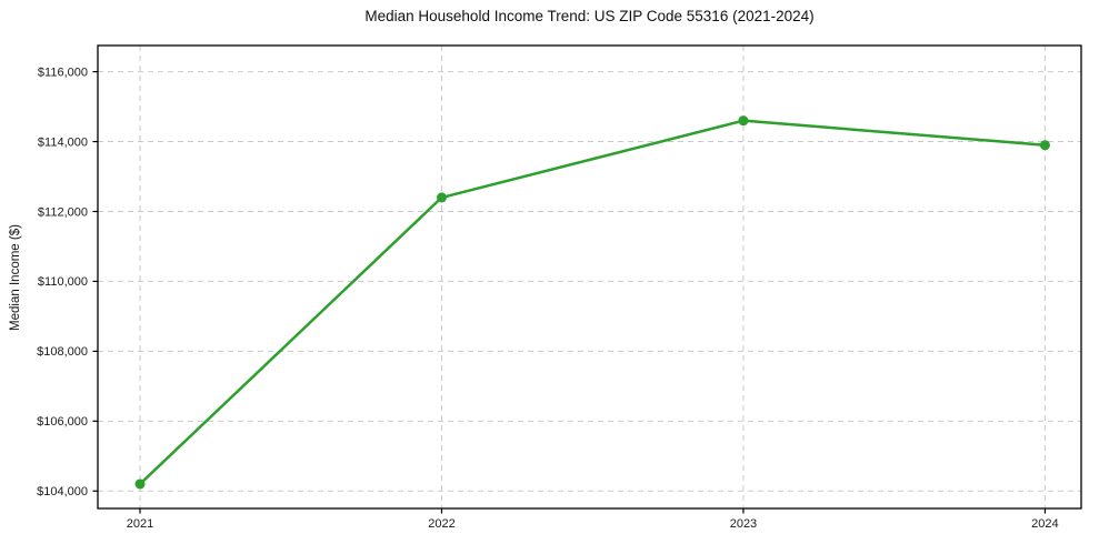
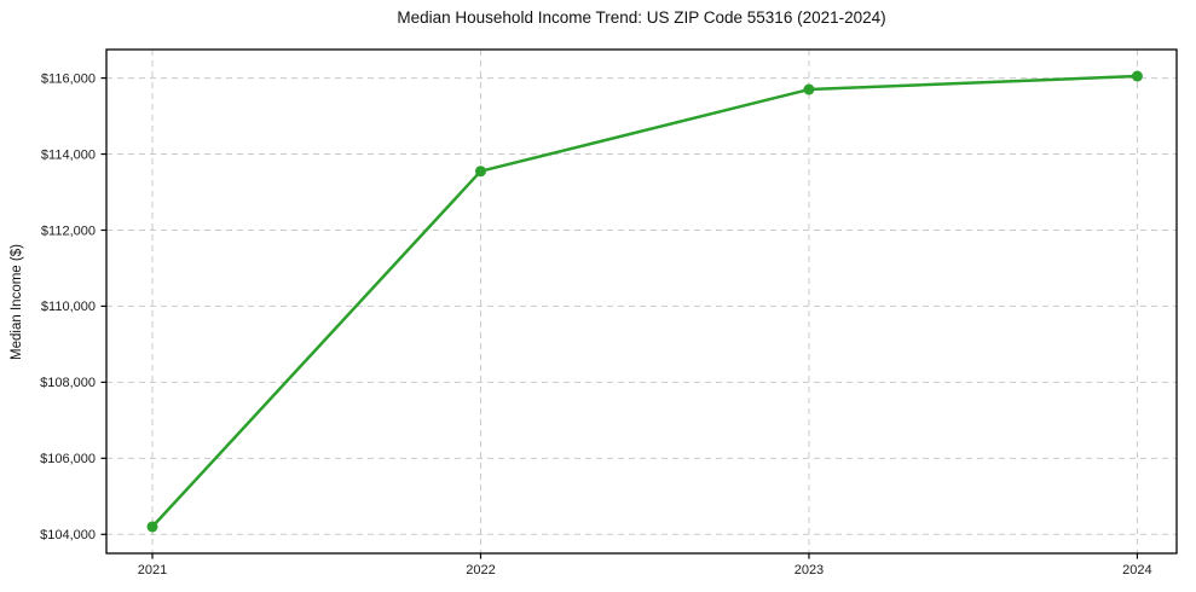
2022: $112400 -> $113600
2023: $114600 -> $115700
2024: $113900 -> $116000
